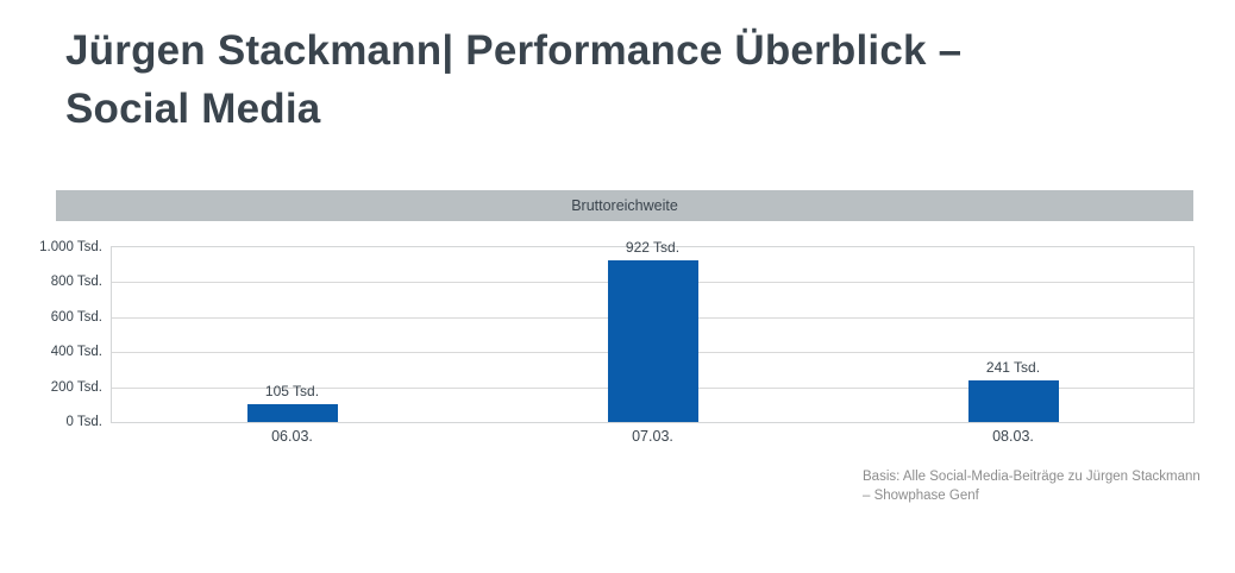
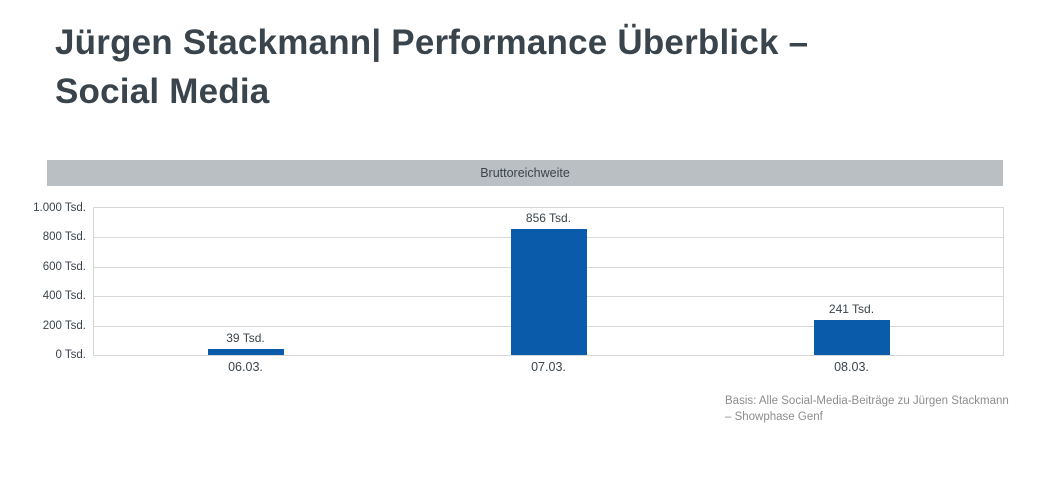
06.03.: 105 -> 39
07.03.: 922 -> 856
